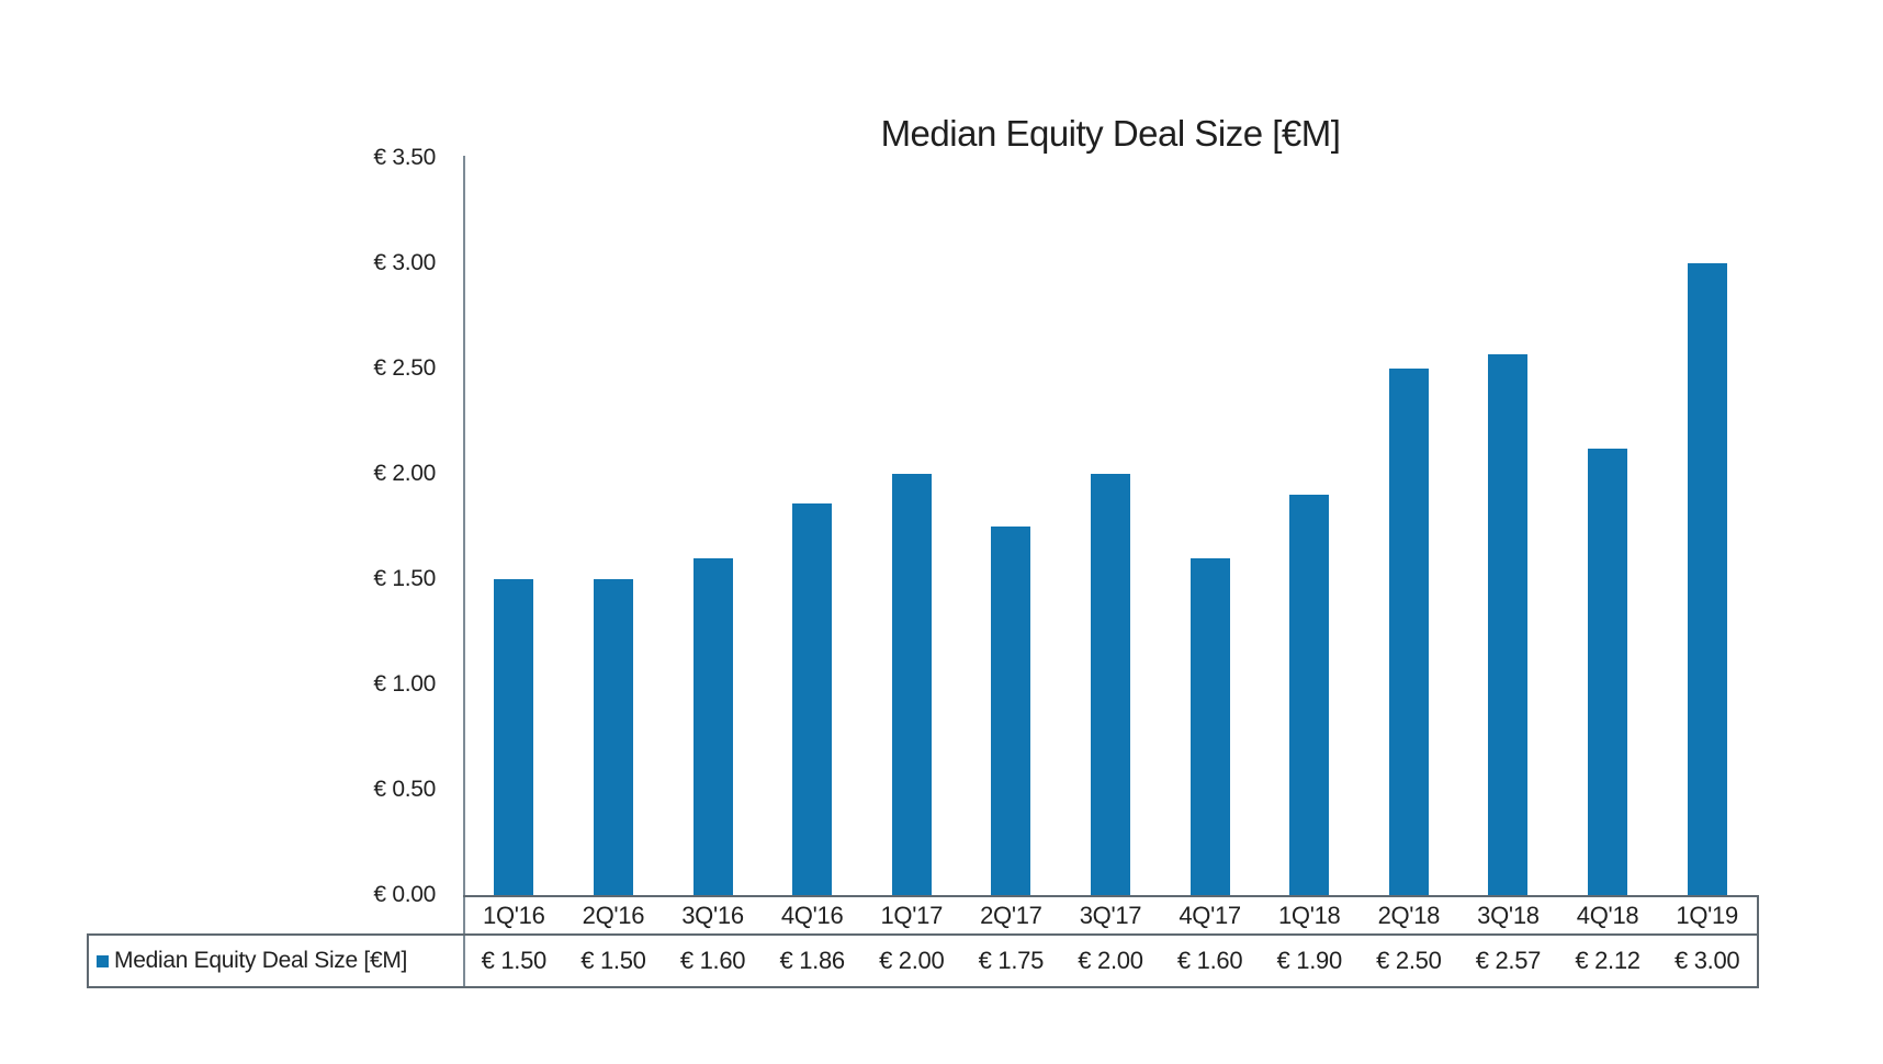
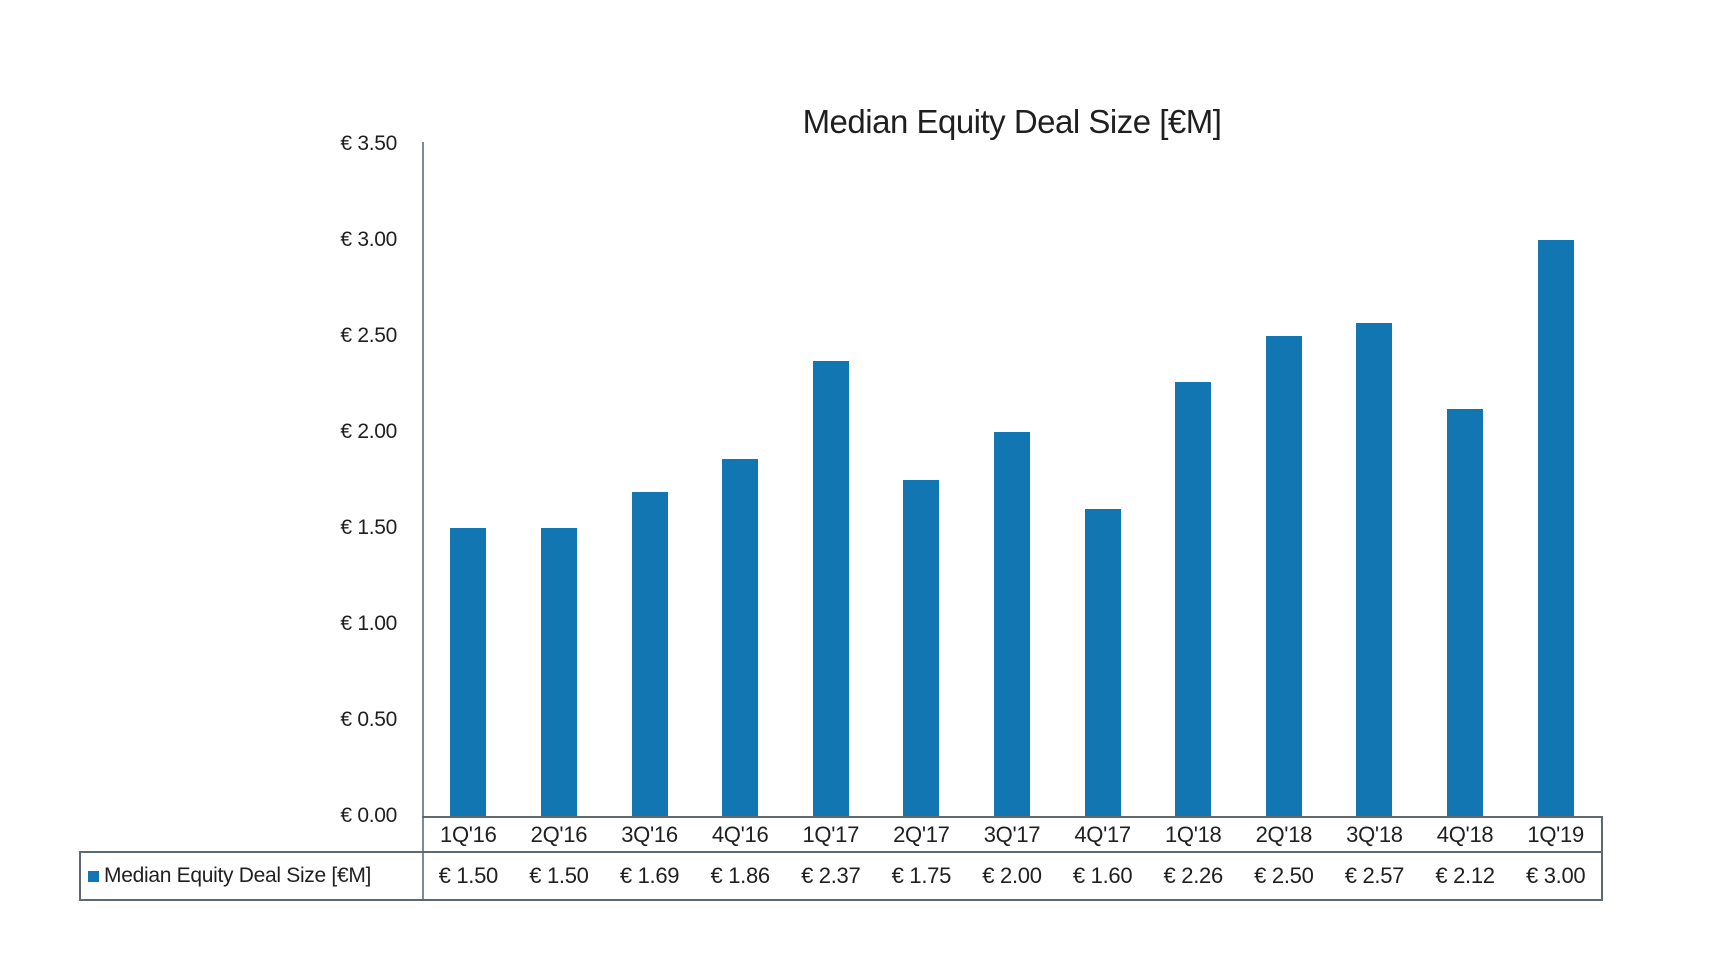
3Q'16: 1.60 -> 1.69
1Q'17: 2.00 -> 2.37
1Q'18: 1.90 -> 2.26
